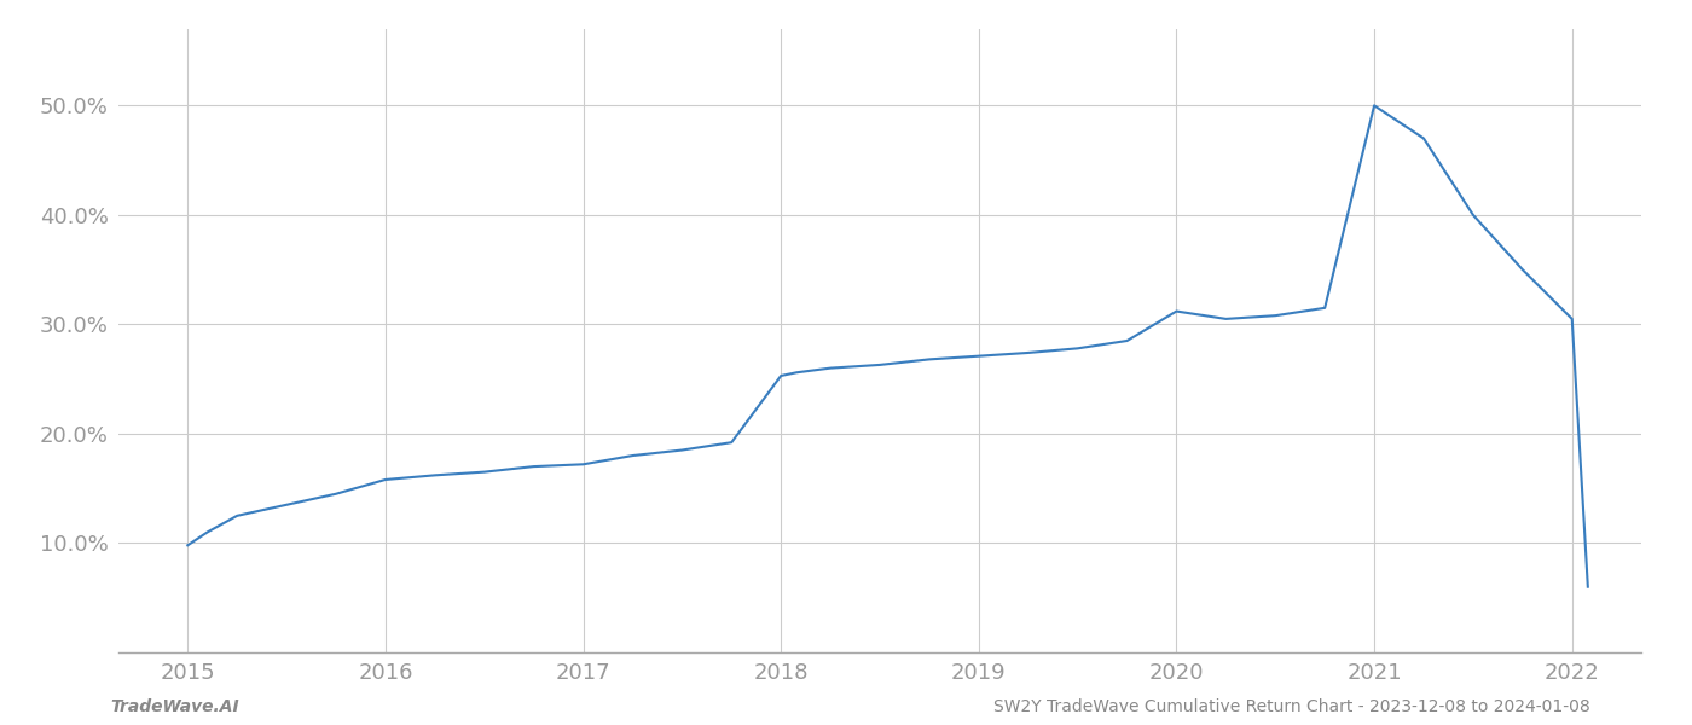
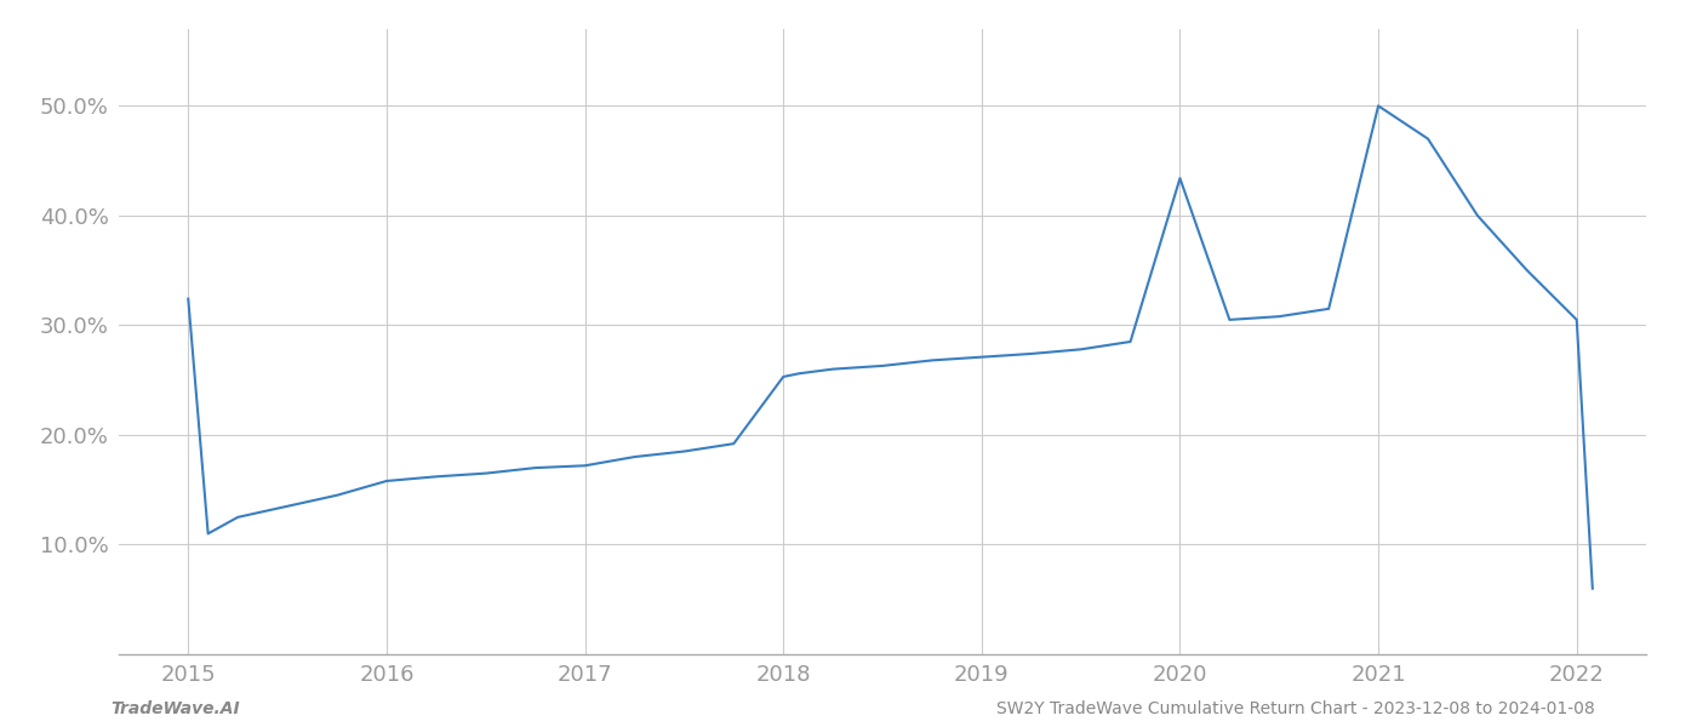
2015: 9.8% -> 32.4%
2020: 31.2% -> 43.4%
